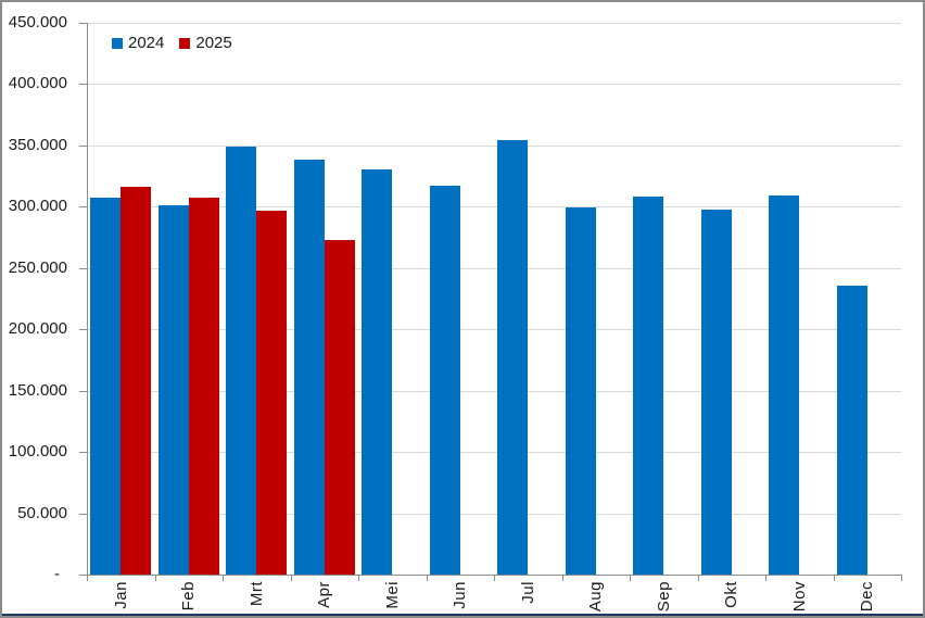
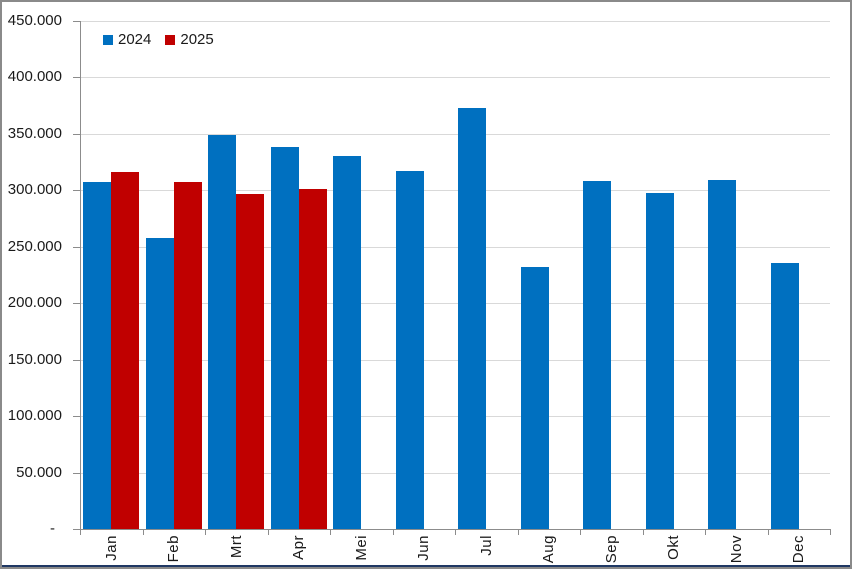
2024/Feb: 301000 -> 258000
2025/Apr: 273000 -> 301000
2024/Jul: 354000 -> 373000
2024/Aug: 299000 -> 232000
